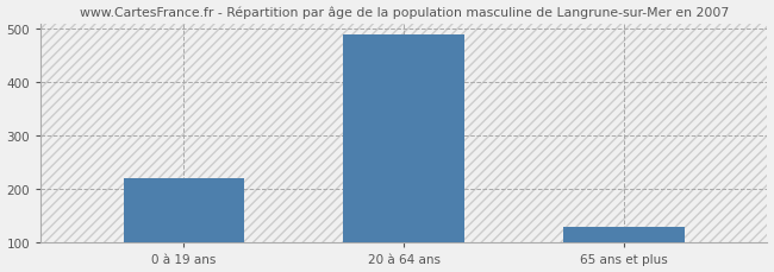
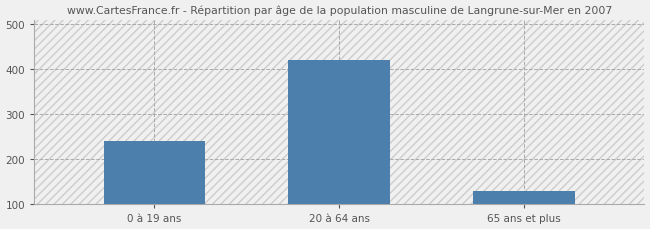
0 à 19 ans: 220 -> 240
20 à 64 ans: 490 -> 420
